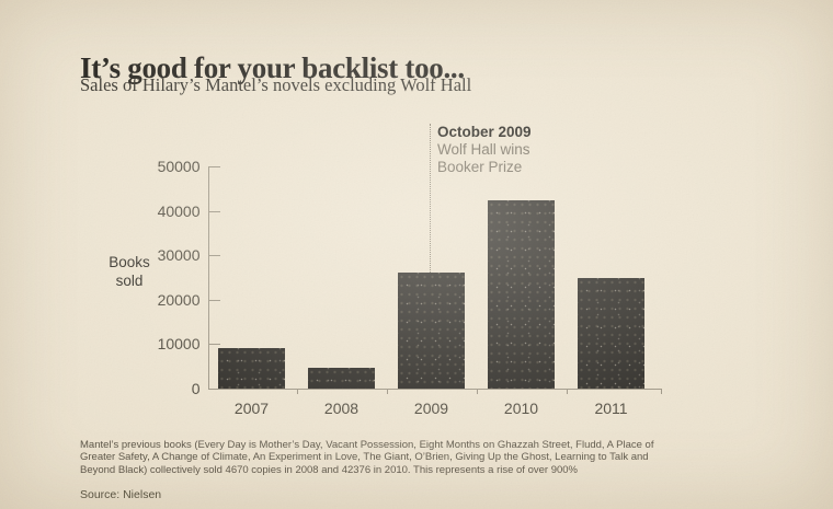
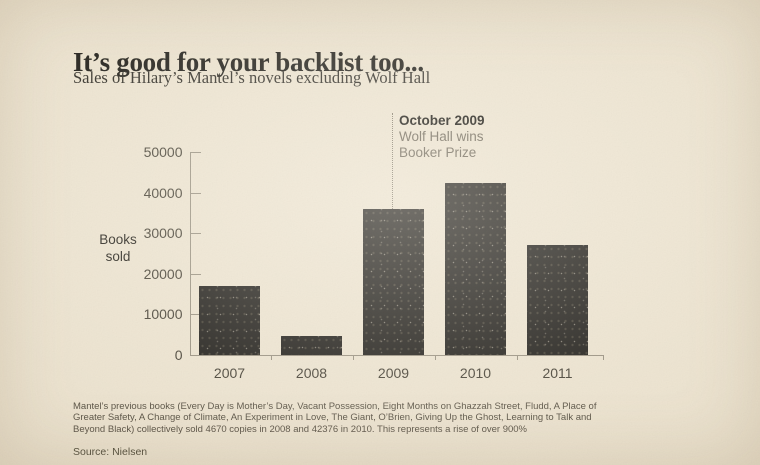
2007: 9000 -> 17000
2009: 26000 -> 36000
2011: 25000 -> 27000
